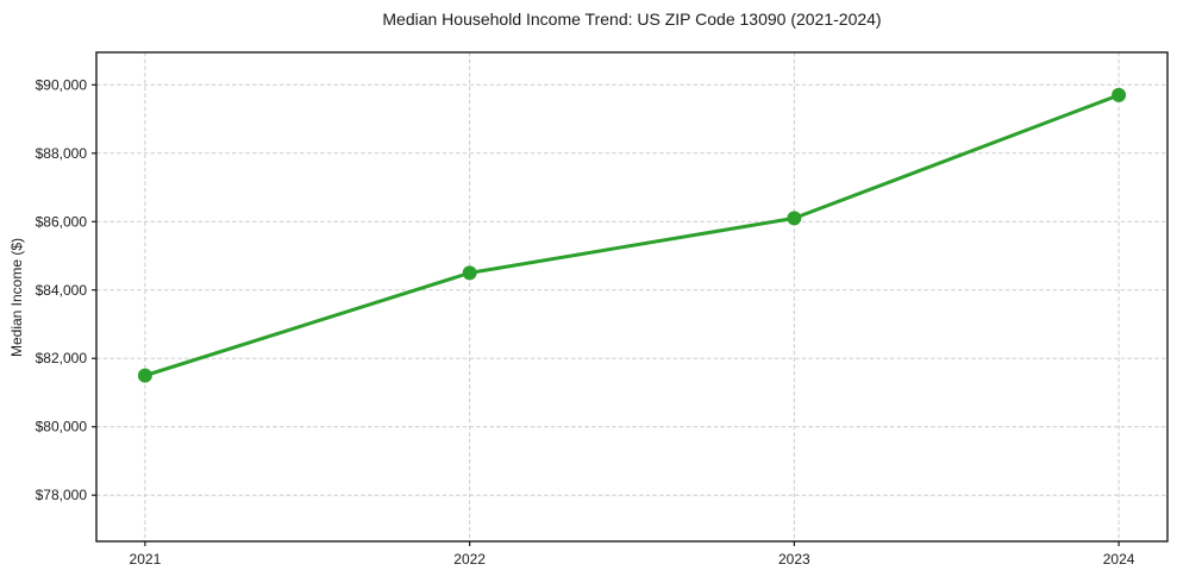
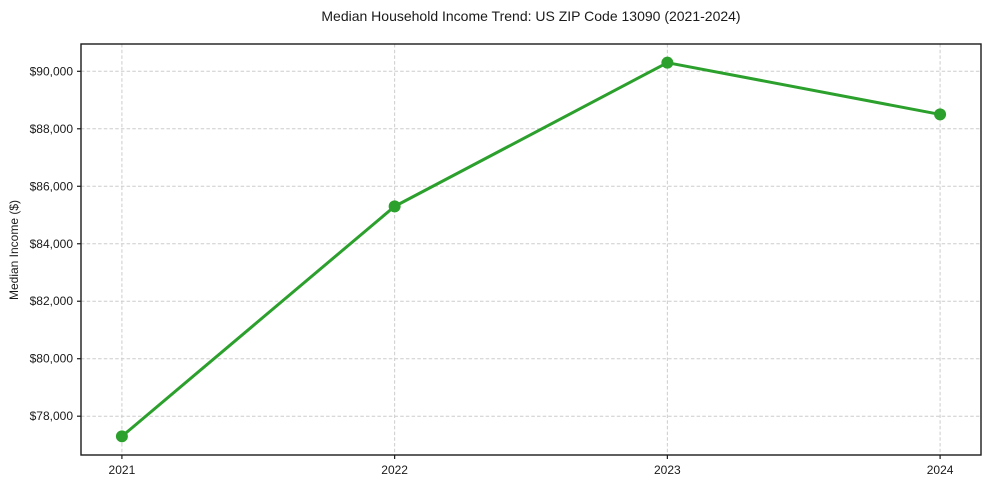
2021: $81500 -> $77300
2022: $84500 -> $85300
2023: $86100 -> $90300
2024: $89700 -> $88500
